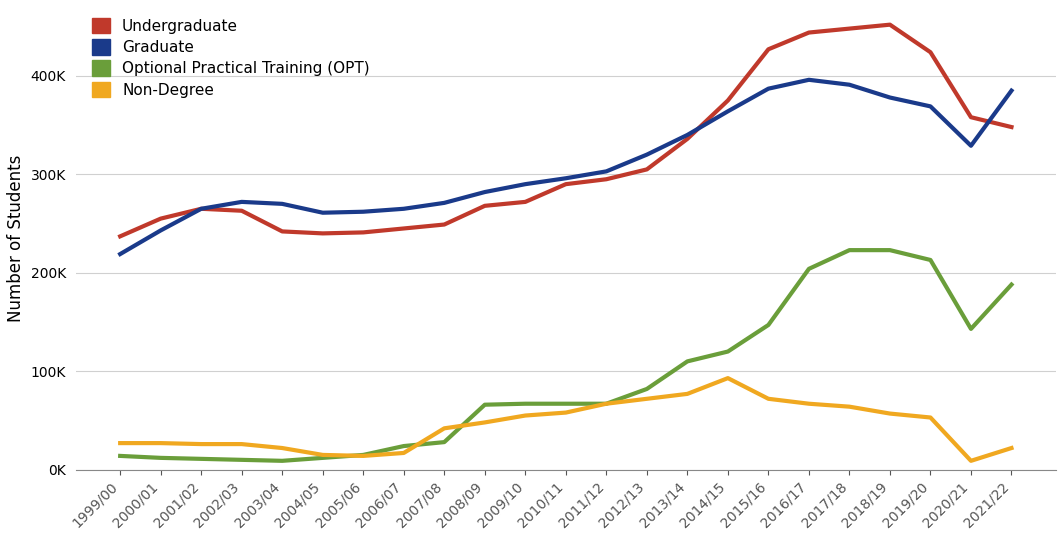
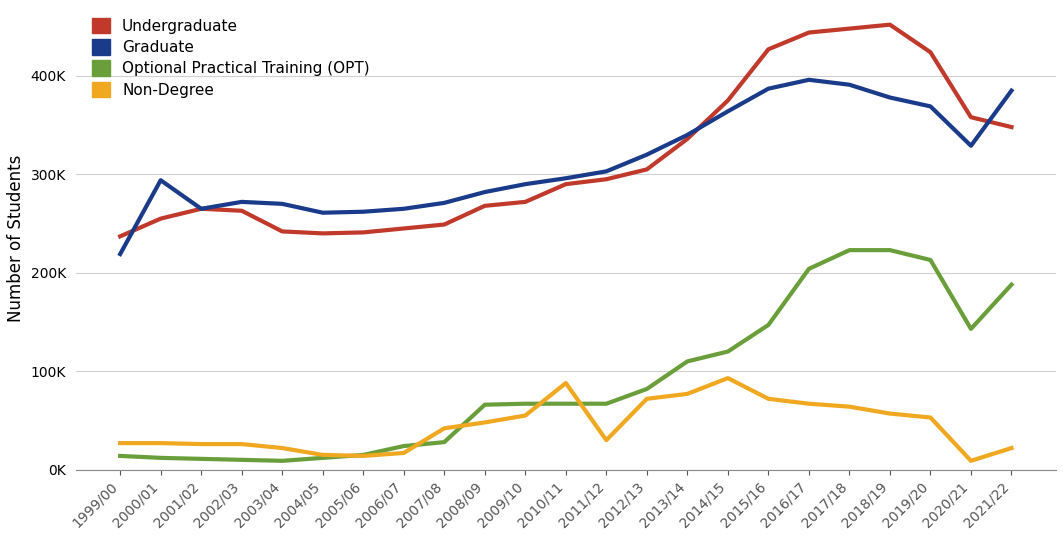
Graduate/2000/01: 243K -> 294K
Non-Degree/2010/11: 58K -> 88K
Non-Degree/2011/12: 67K -> 30K
